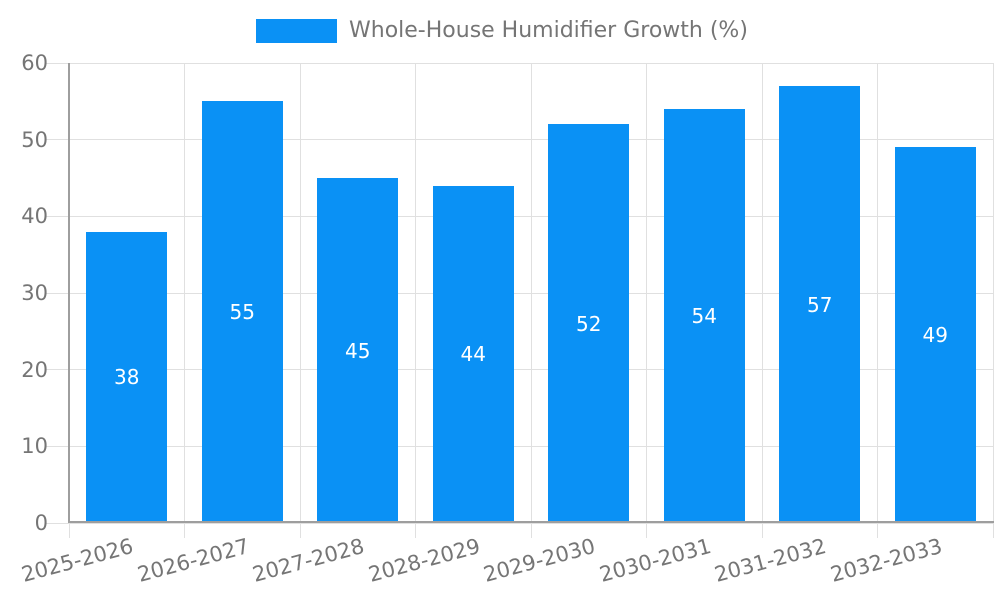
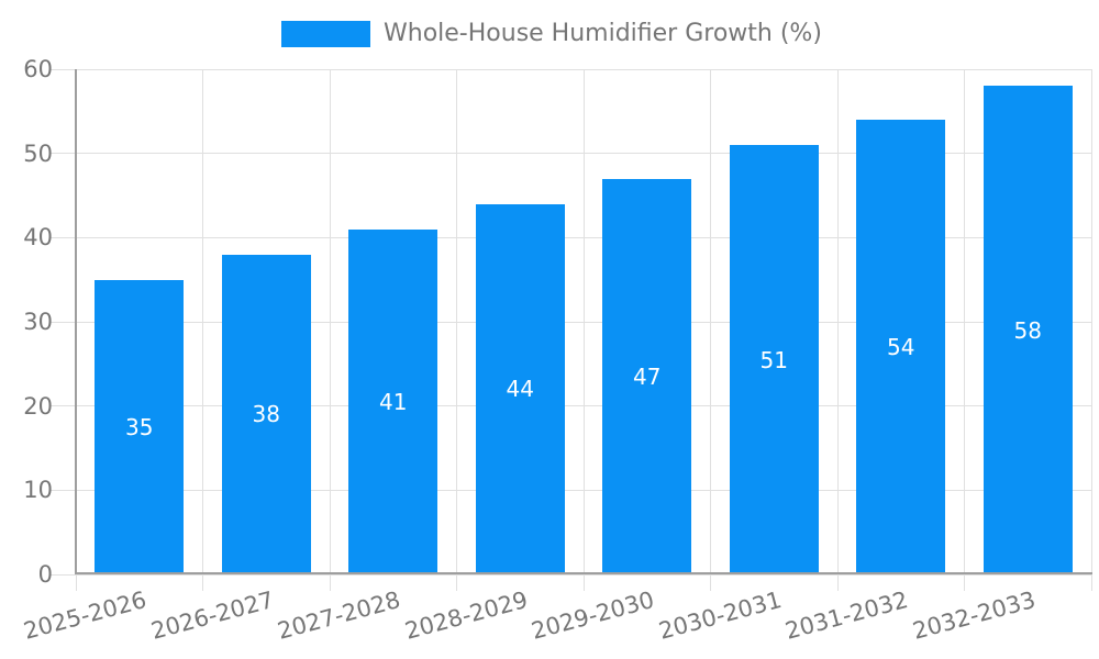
2025-2026: 38 -> 35
2026-2027: 55 -> 38
2027-2028: 45 -> 41
2029-2030: 52 -> 47
2030-2031: 54 -> 51
2031-2032: 57 -> 54
2032-2033: 49 -> 58
